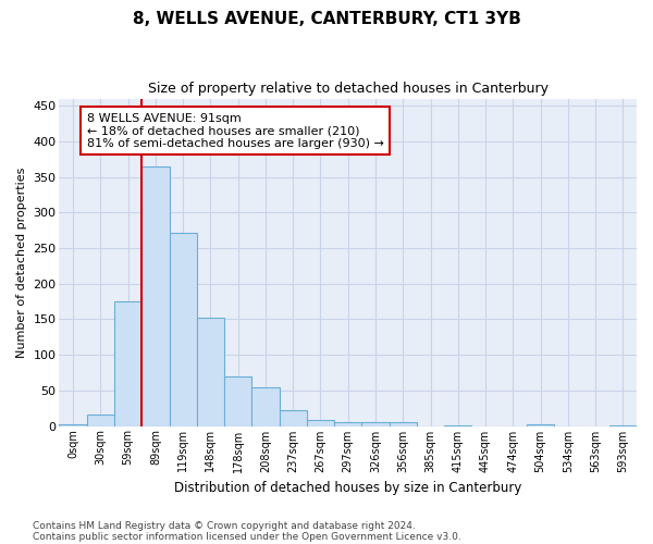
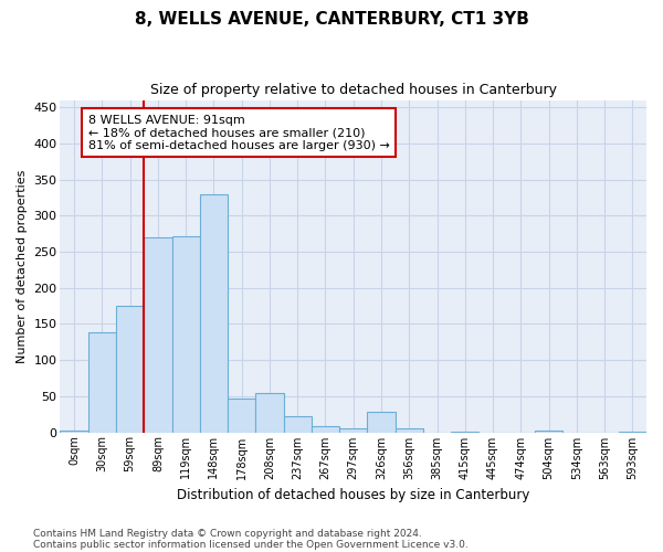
30sqm: 16 -> 138
89sqm: 365 -> 270
148sqm: 152 -> 330
178sqm: 70 -> 46
326sqm: 5 -> 28
